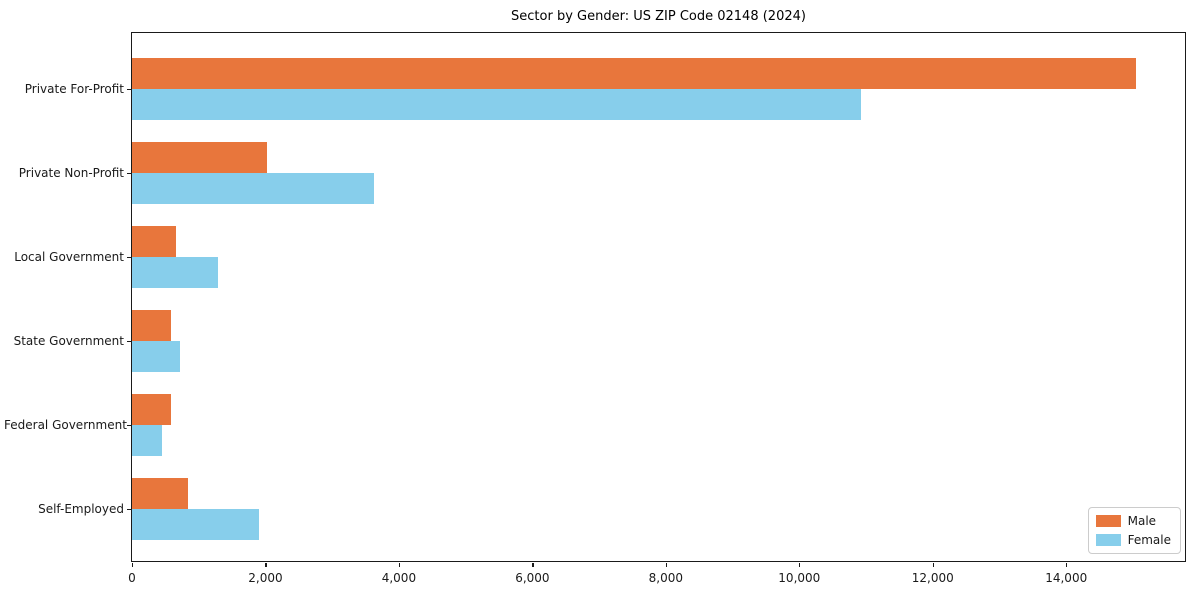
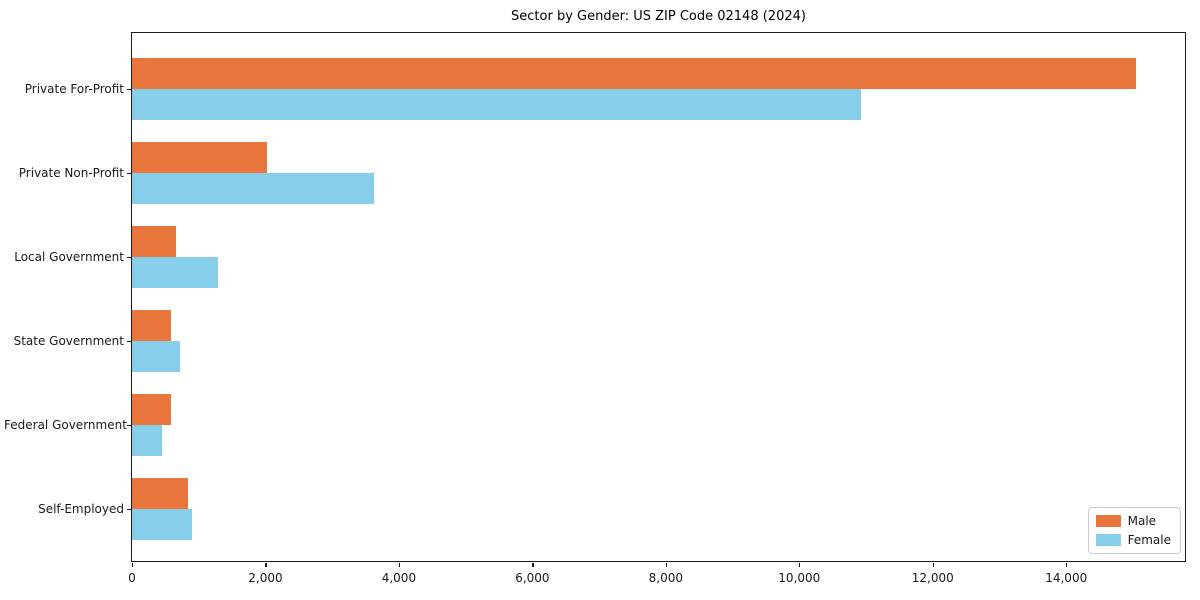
Female/Self-Employed: 1900 -> 900
